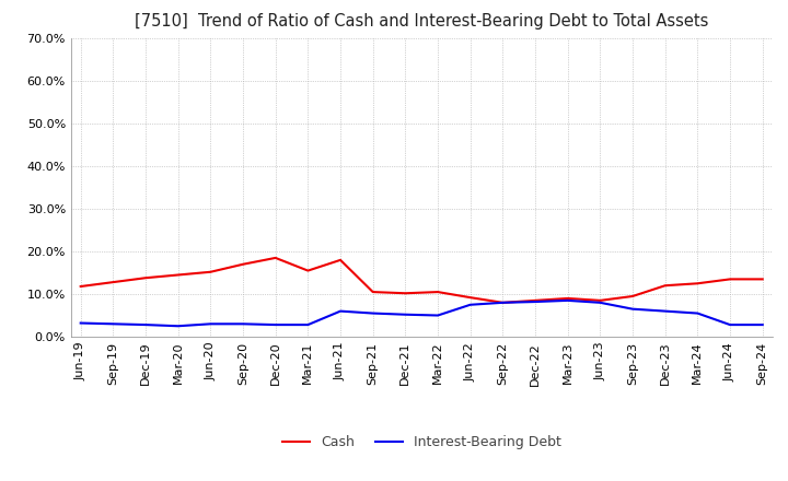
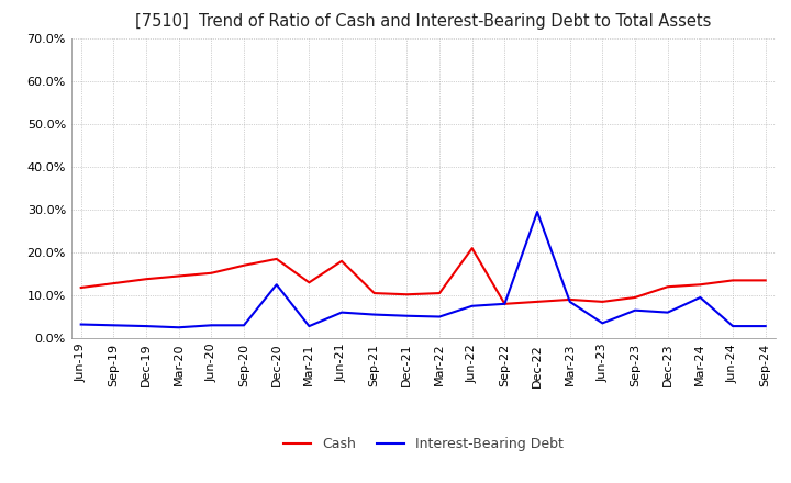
Interest-Bearing Debt/Dec-20: 2.8% -> 12.5%
Cash/Mar-21: 15.5% -> 13.0%
Cash/Jun-22: 9.2% -> 21.0%
Interest-Bearing Debt/Dec-22: 8.2% -> 29.5%
Interest-Bearing Debt/Jun-23: 8.0% -> 3.5%
Interest-Bearing Debt/Mar-24: 5.5% -> 9.5%
